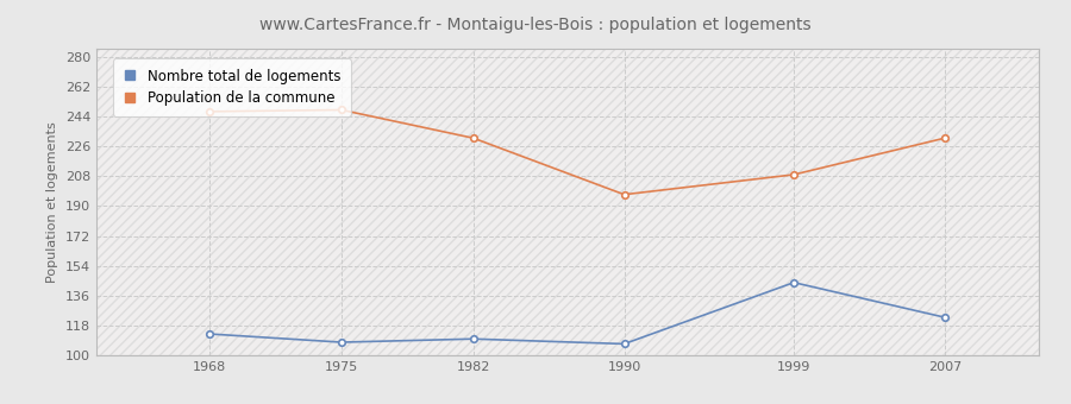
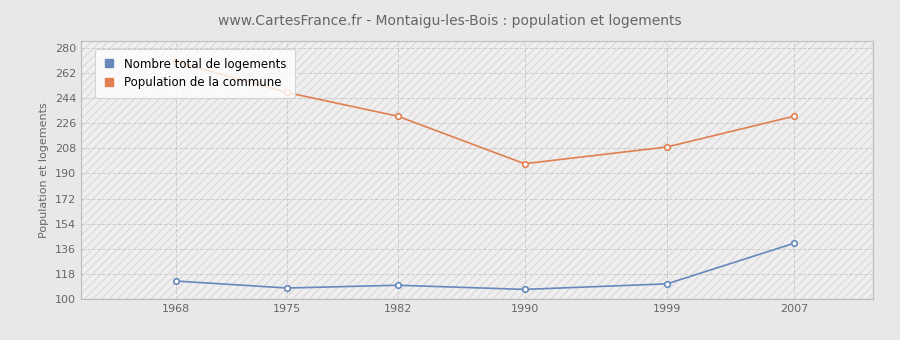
Population de la commune/1968: 247 -> 270
Nombre total de logements/1999: 144 -> 111
Nombre total de logements/2007: 123 -> 140
